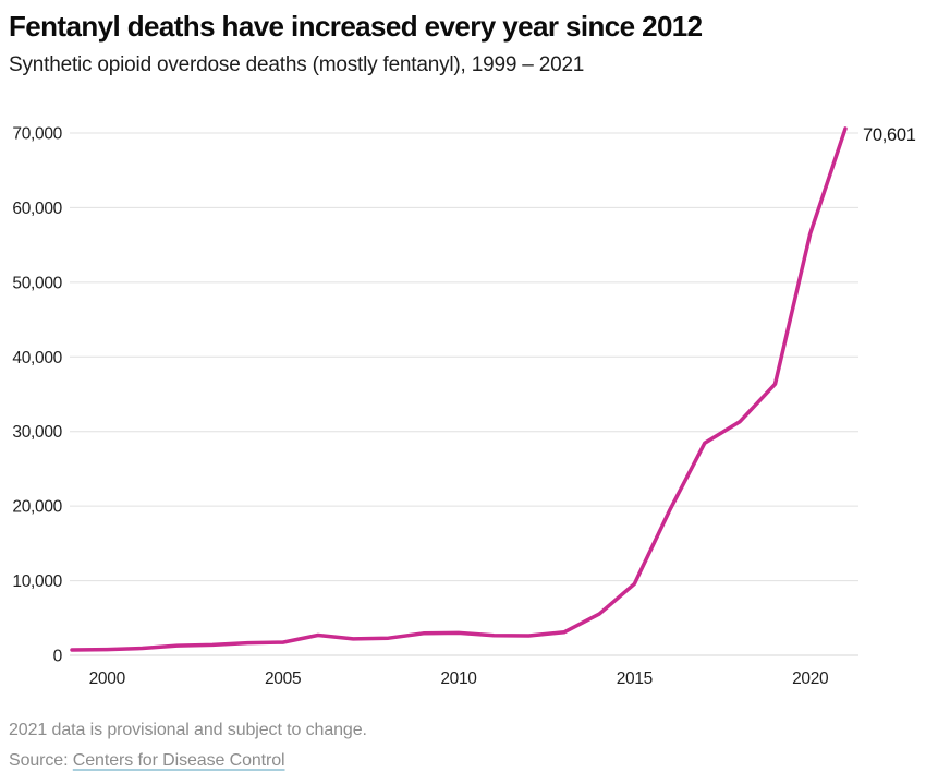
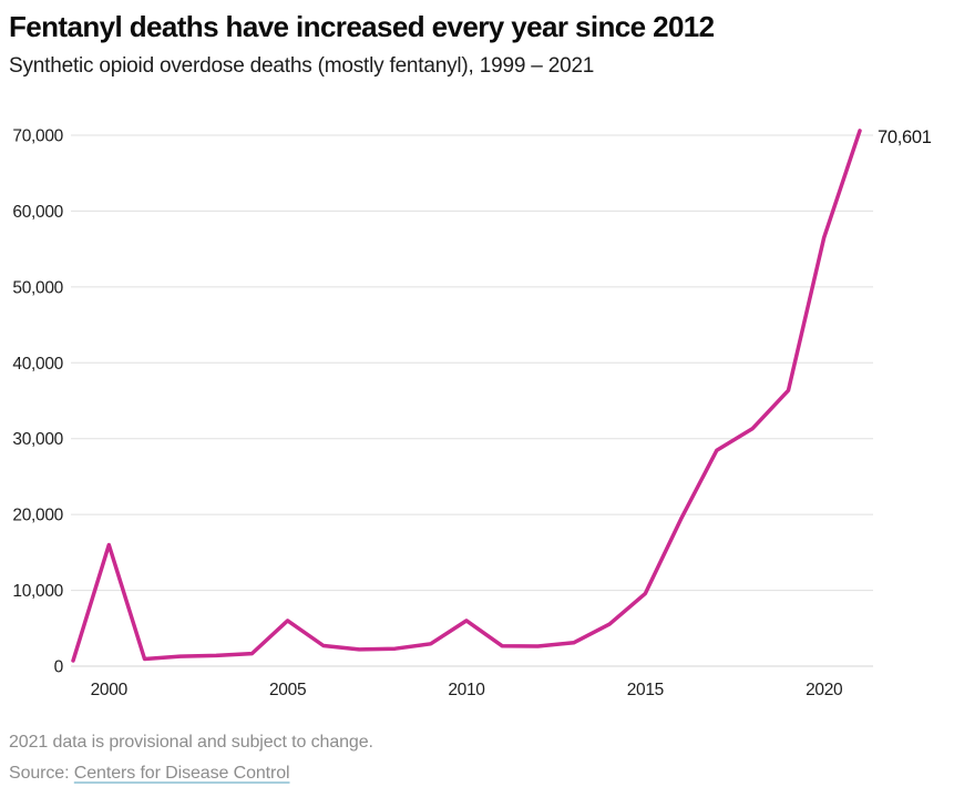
2000: 1000 -> 16000
2005: 2000 -> 6000
2010: 3000 -> 6000
